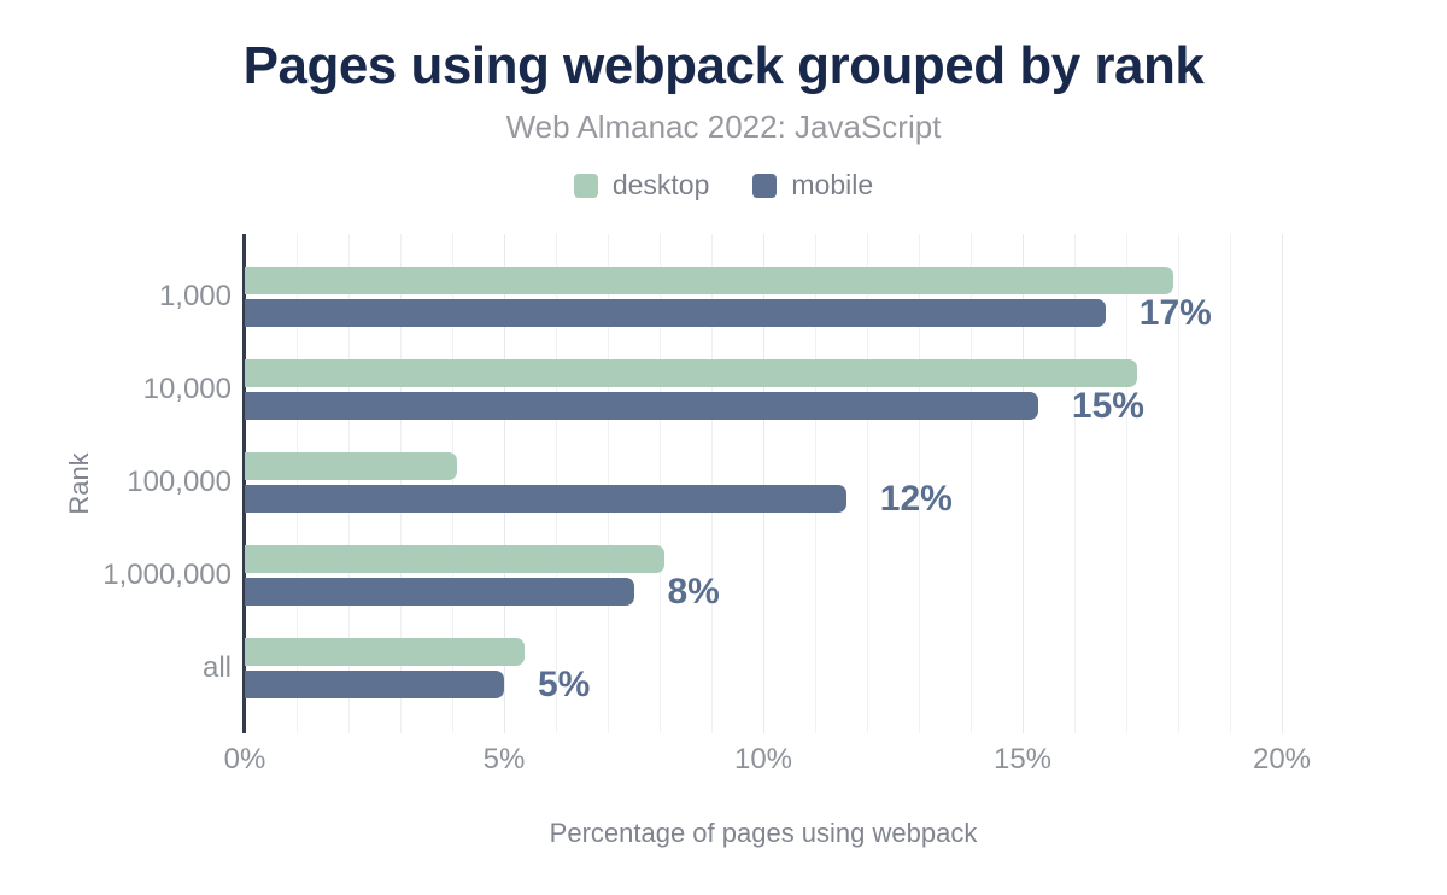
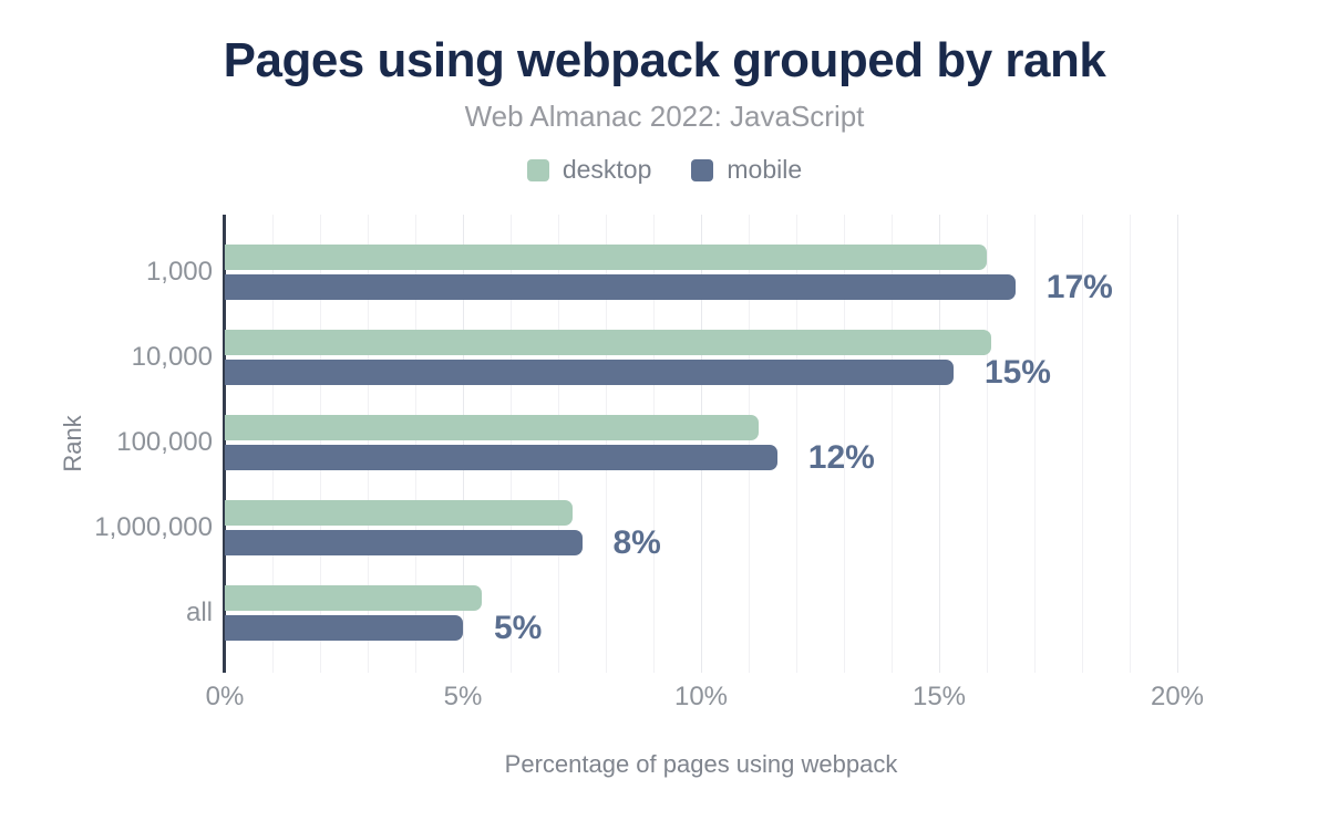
desktop/1,000: 17.9% -> 16.0%
desktop/10,000: 17.2% -> 16.1%
desktop/100,000: 4.1% -> 11.2%
desktop/1,000,000: 8.1% -> 7.3%
